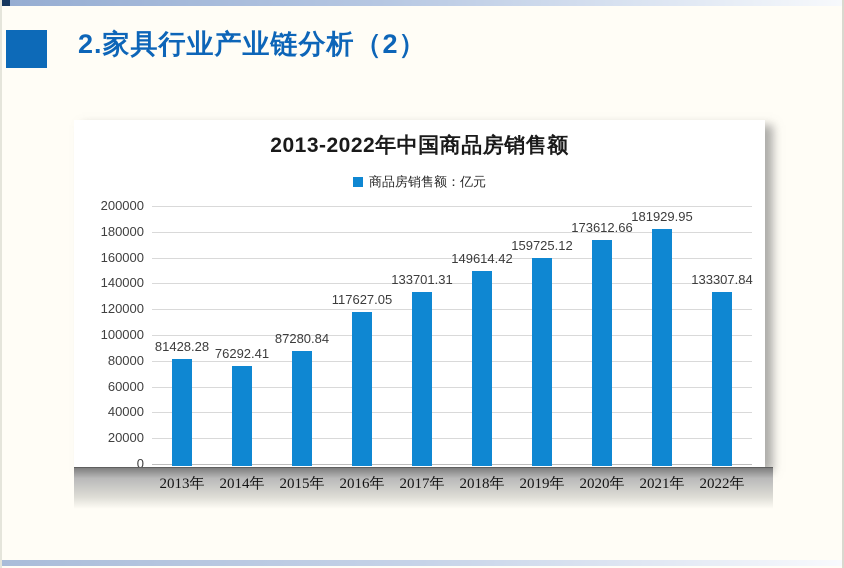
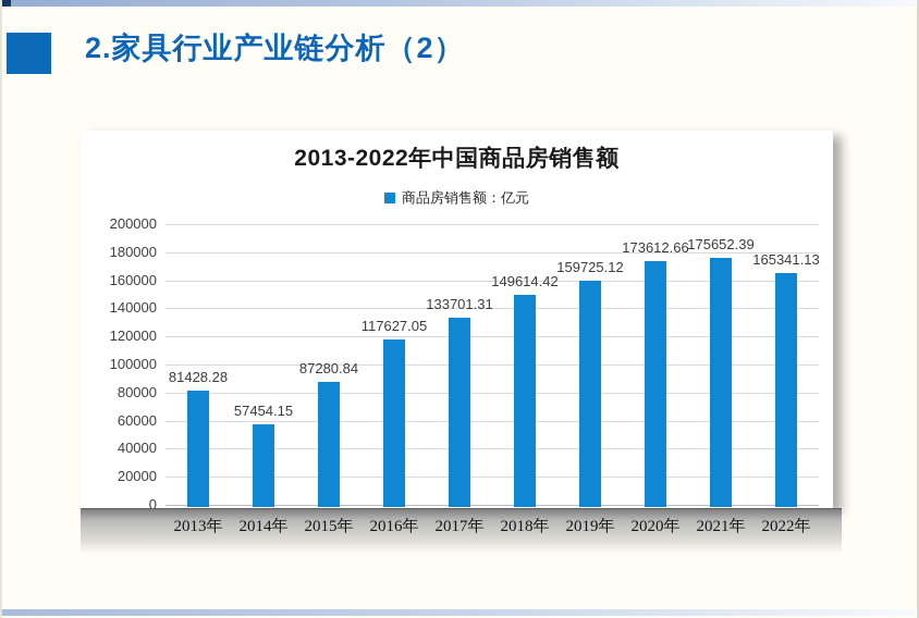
2014年: 76292.41 -> 57454.15
2021年: 181929.95 -> 175652.39
2022年: 133307.84 -> 165341.13
